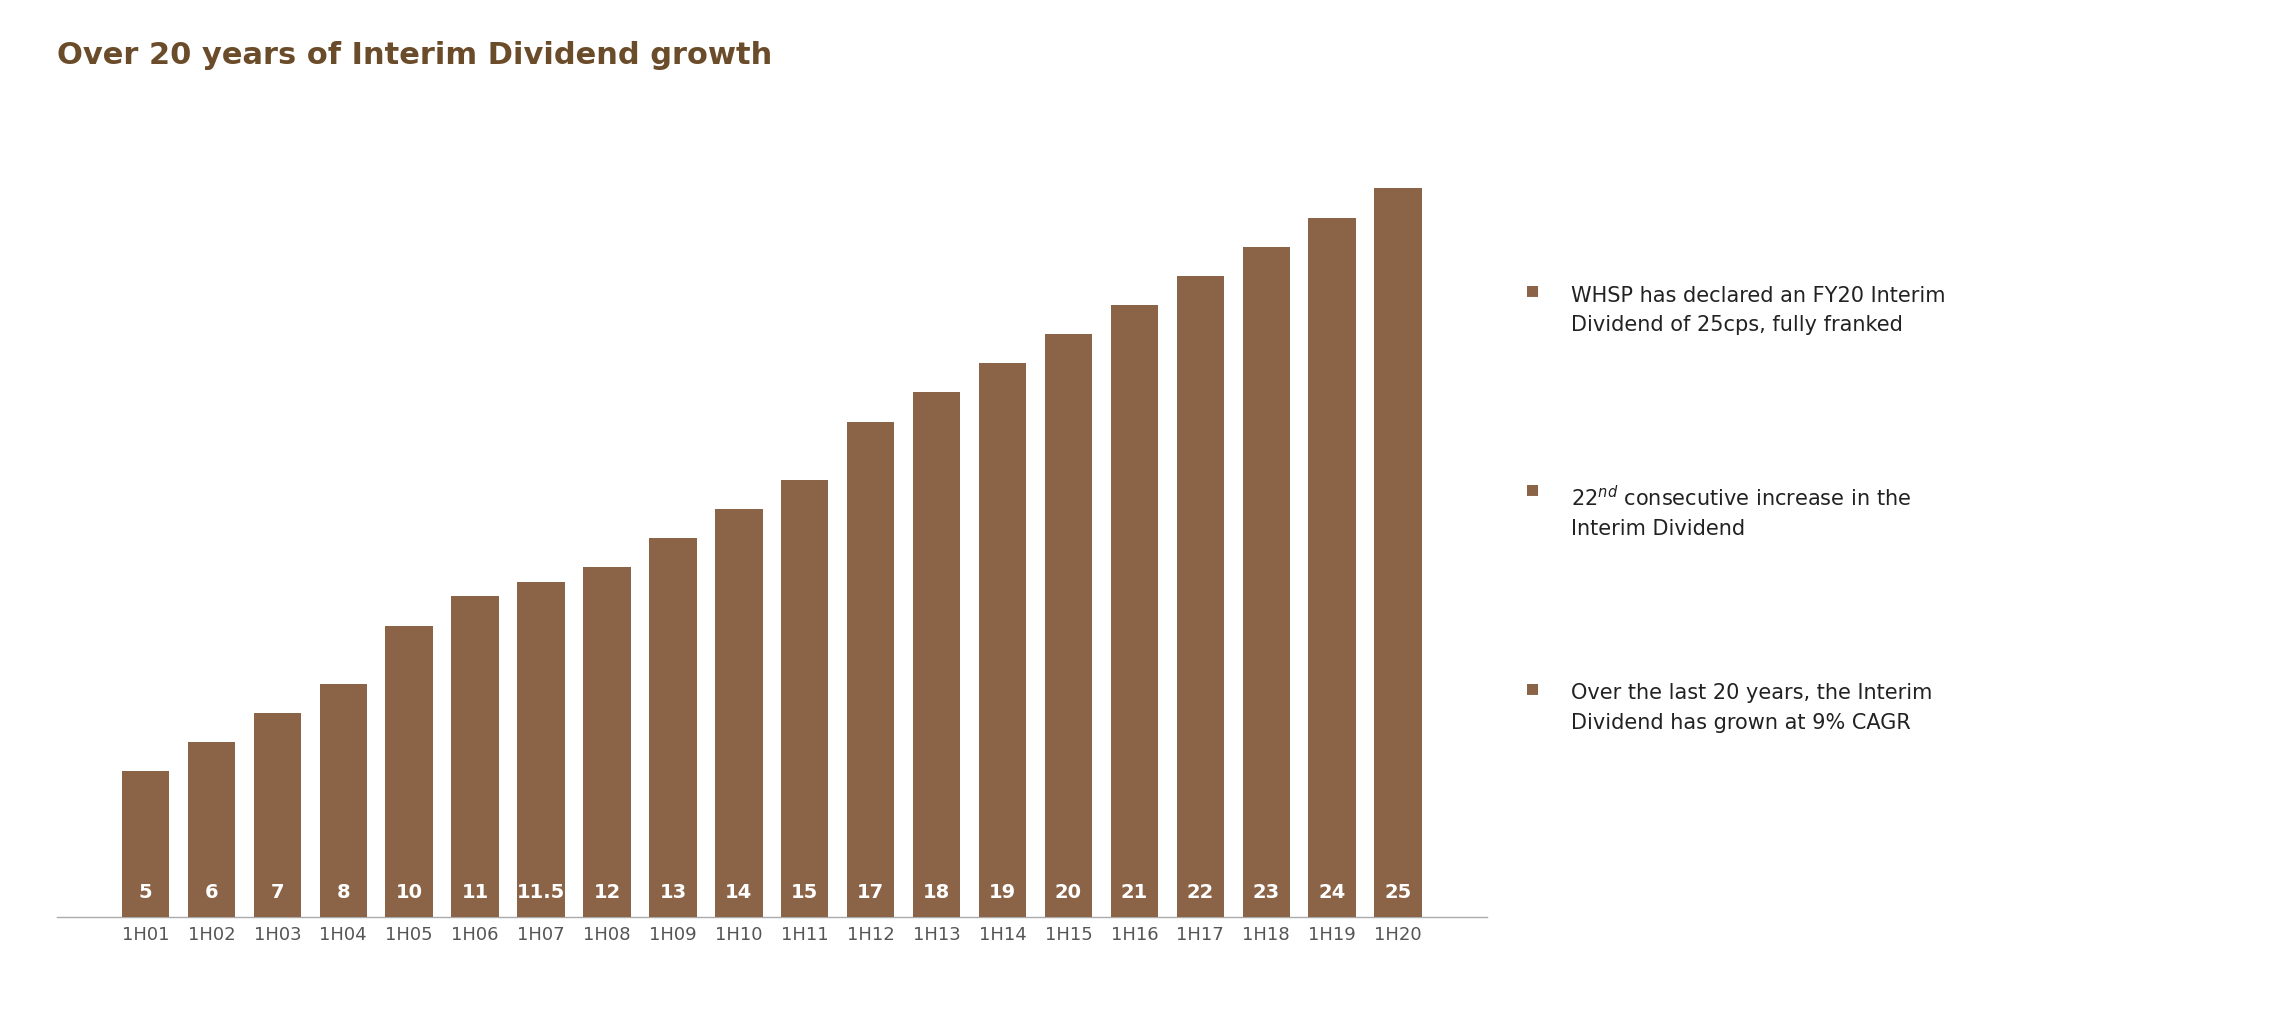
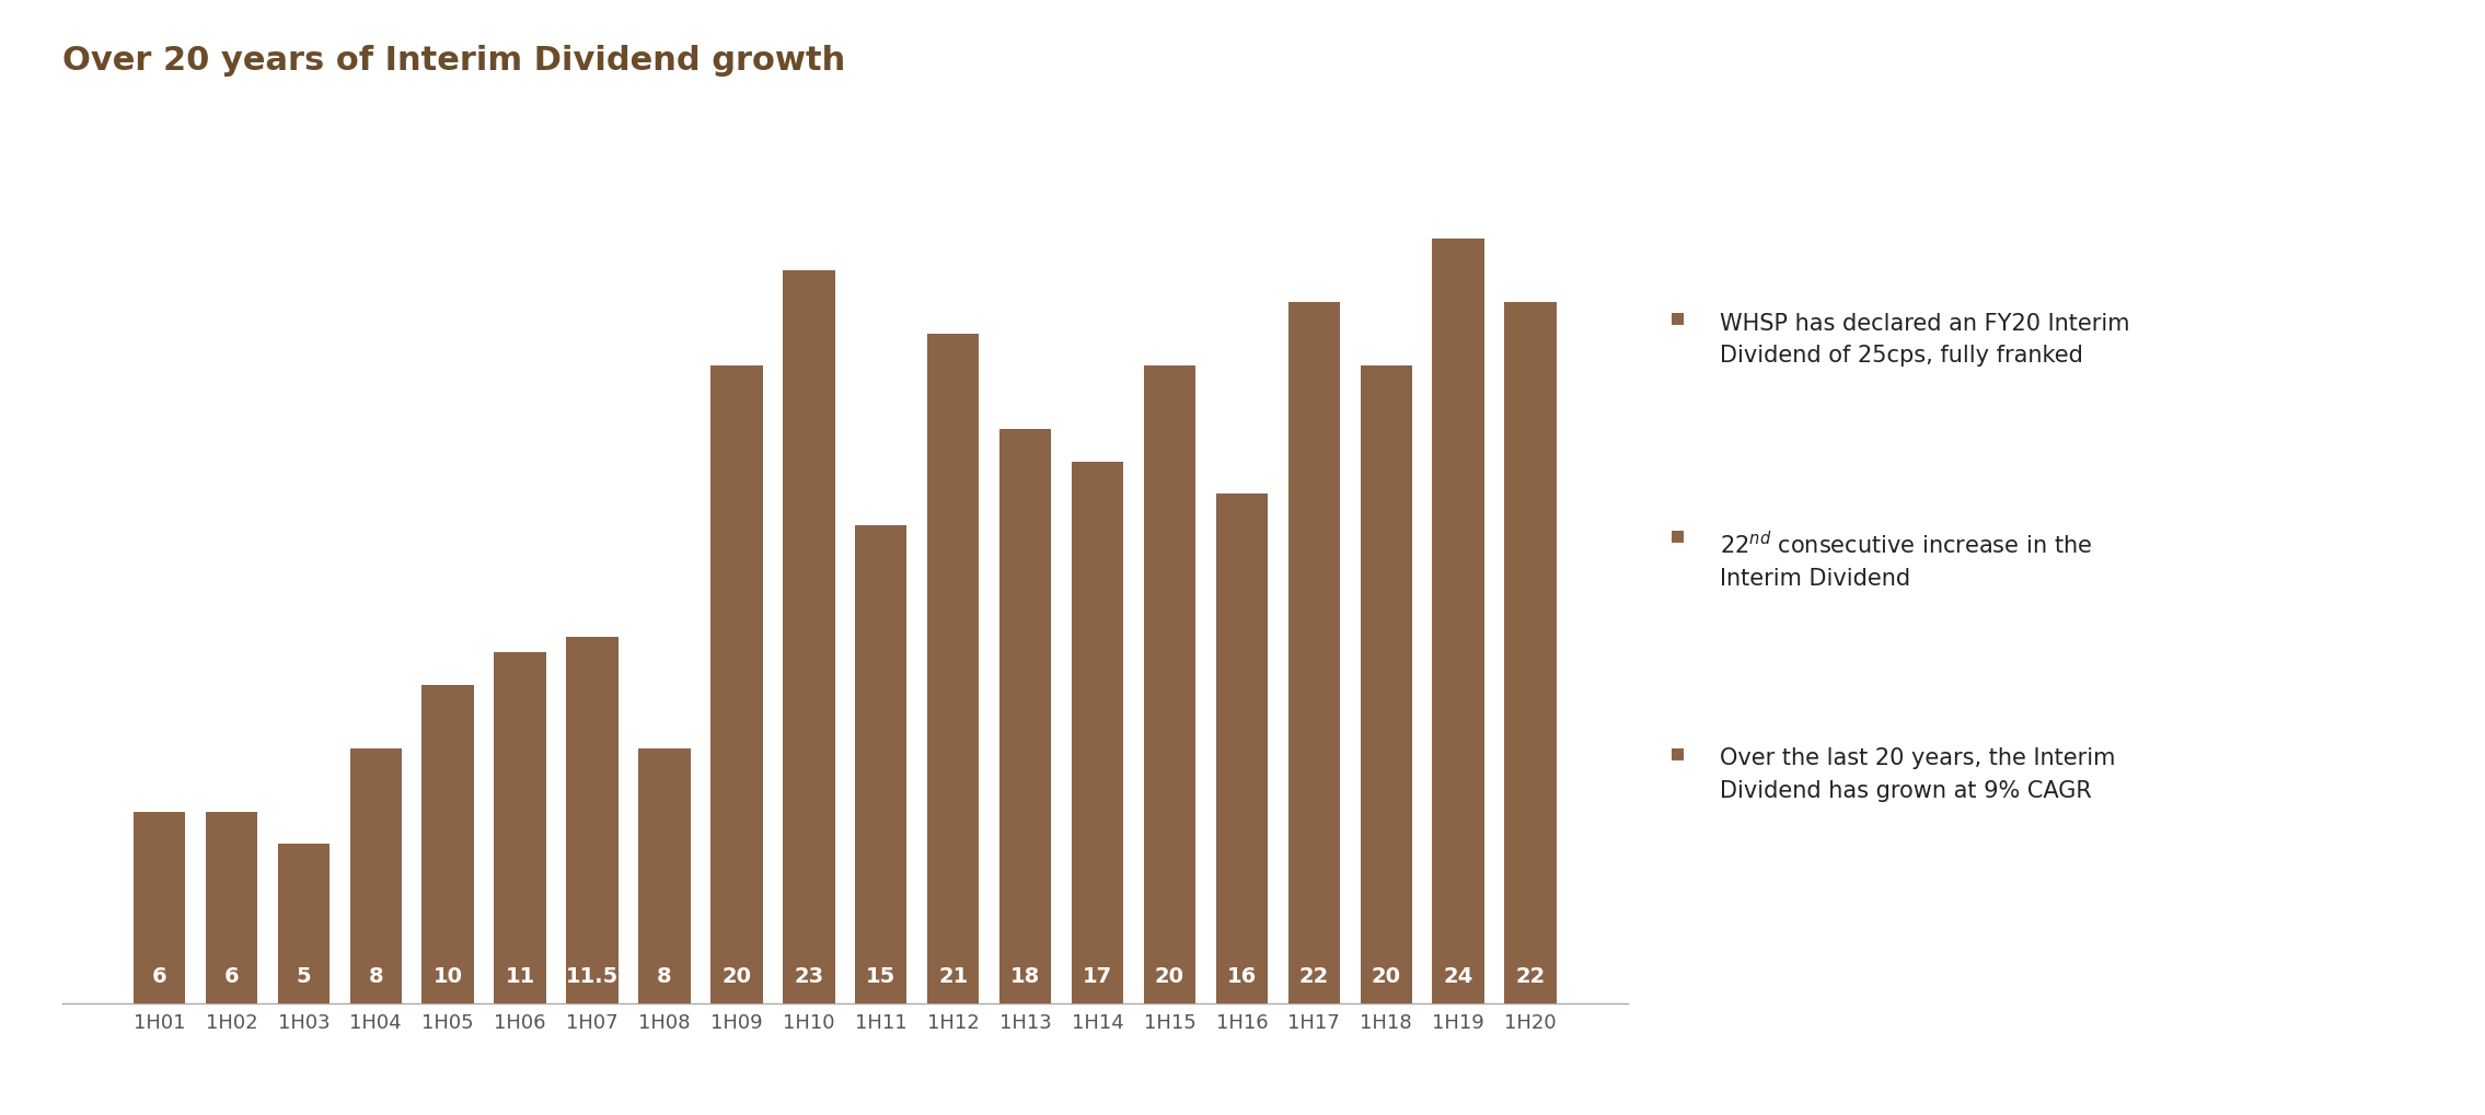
1H01: 5 -> 6
1H03: 7 -> 5
1H08: 12 -> 8
1H09: 13 -> 20
1H10: 14 -> 23
1H12: 17 -> 21
1H14: 19 -> 17
1H16: 21 -> 16
1H18: 23 -> 20
1H20: 25 -> 22
